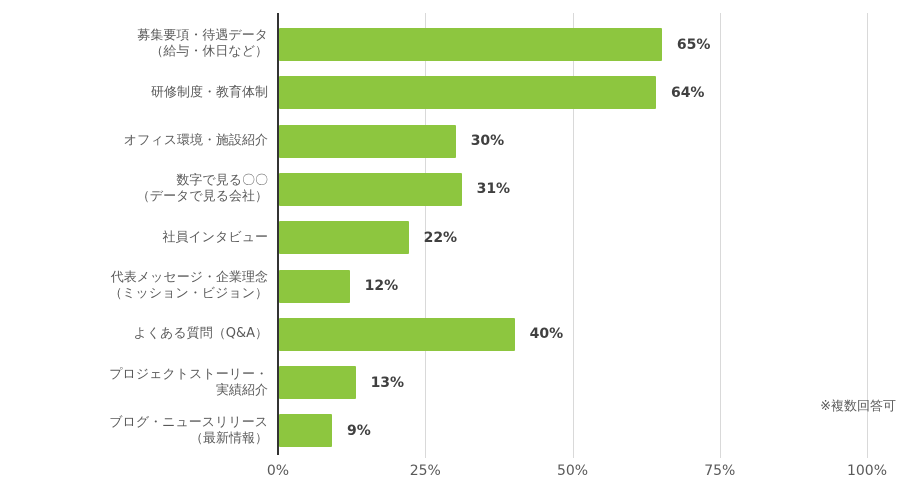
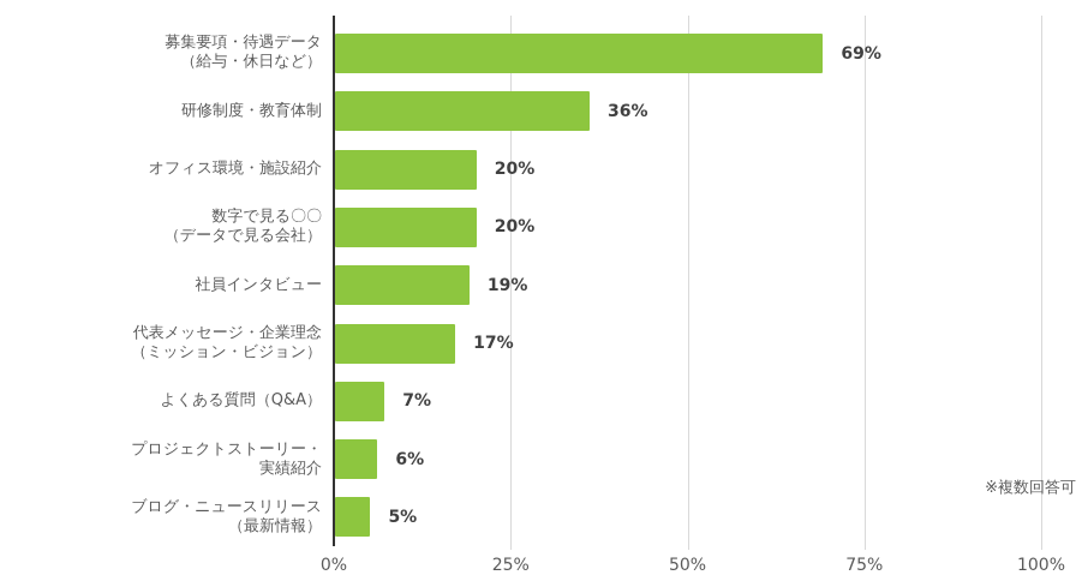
募集要項・待遇データ （給与・休日など）: 65% -> 69%
研修制度・教育体制: 64% -> 36%
オフィス環境・施設紹介: 30% -> 20%
数字で見る〇〇 （データで見る会社）: 31% -> 20%
社員インタビュー: 22% -> 19%
代表メッセージ・企業理念 （ミッション・ビジョン）: 12% -> 17%
よくある質問（Q&A）: 40% -> 7%
プロジェクトストーリー・ 実績紹介: 13% -> 6%
ブログ・ニュースリリース （最新情報）: 9% -> 5%
